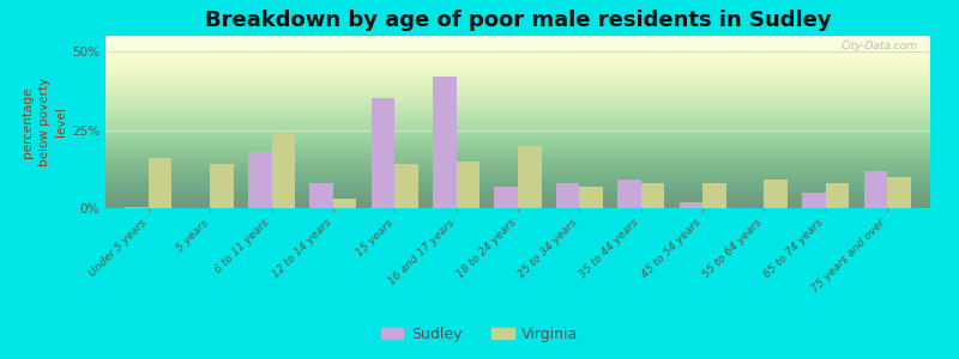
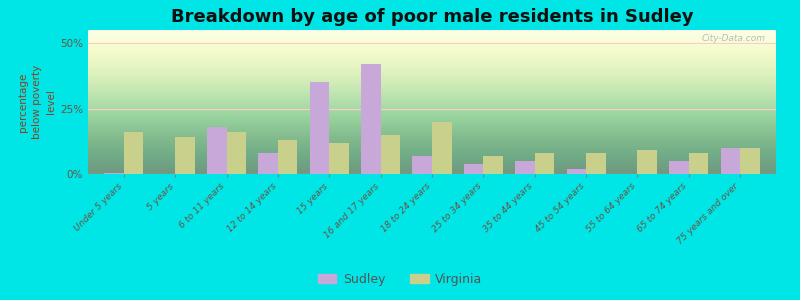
Virginia/6 to 11 years: 24% -> 16%
Virginia/12 to 14 years: 3% -> 13%
Virginia/15 years: 14% -> 12%
Sudley/25 to 34 years: 8.0% -> 4.0%
Sudley/35 to 44 years: 9.0% -> 5.0%
Sudley/75 years and over: 12.0% -> 10.0%
